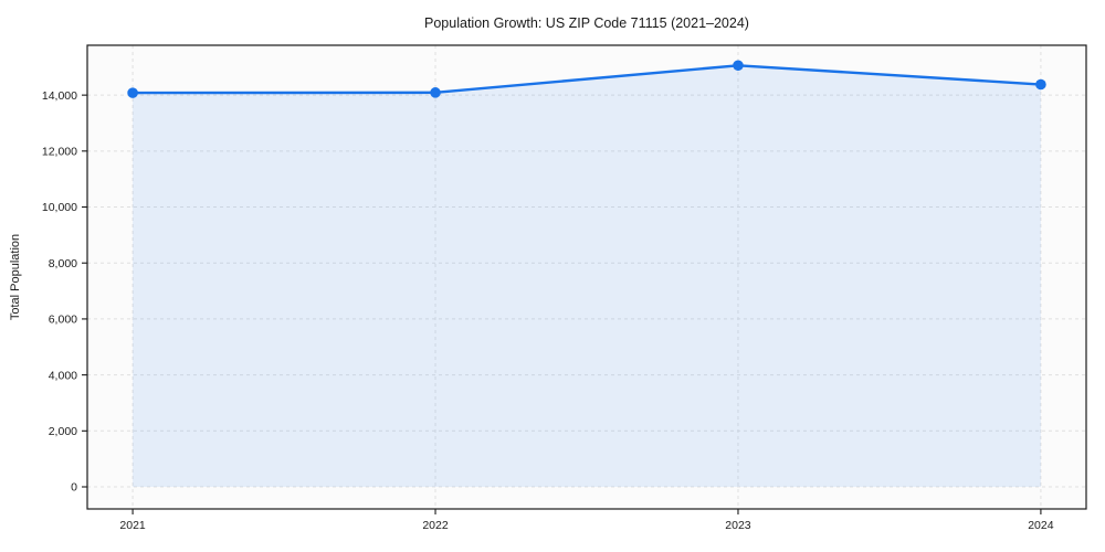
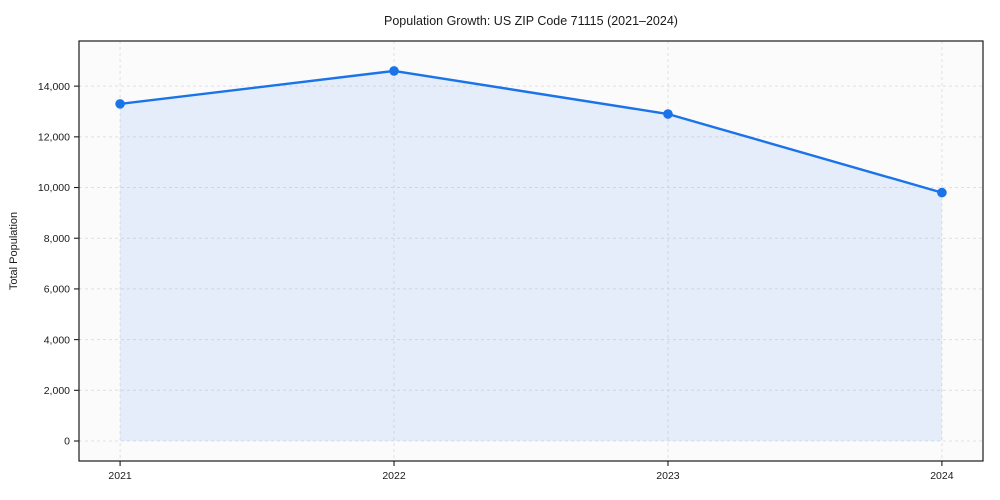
2021: 14100 -> 13300
2022: 14100 -> 14600
2023: 15100 -> 12900
2024: 14400 -> 9800
